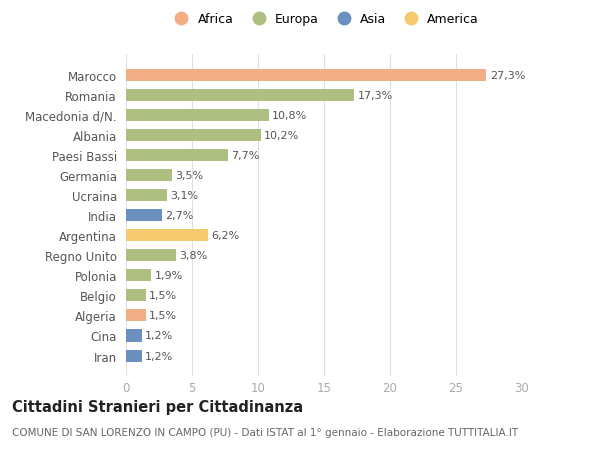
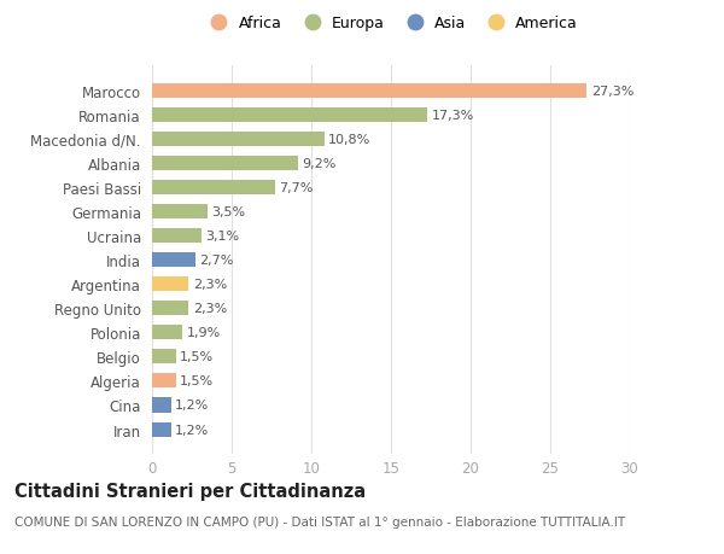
Albania: 10,2% -> 9,2%
Argentina: 6,2% -> 2,3%
Regno Unito: 3,8% -> 2,3%
